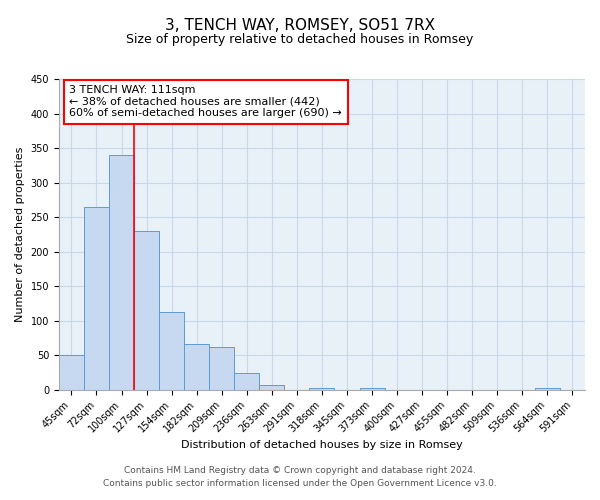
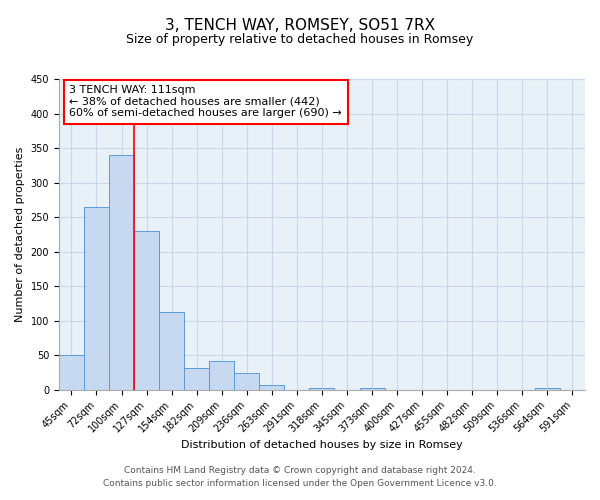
182sqm: 67 -> 32
209sqm: 62 -> 42
